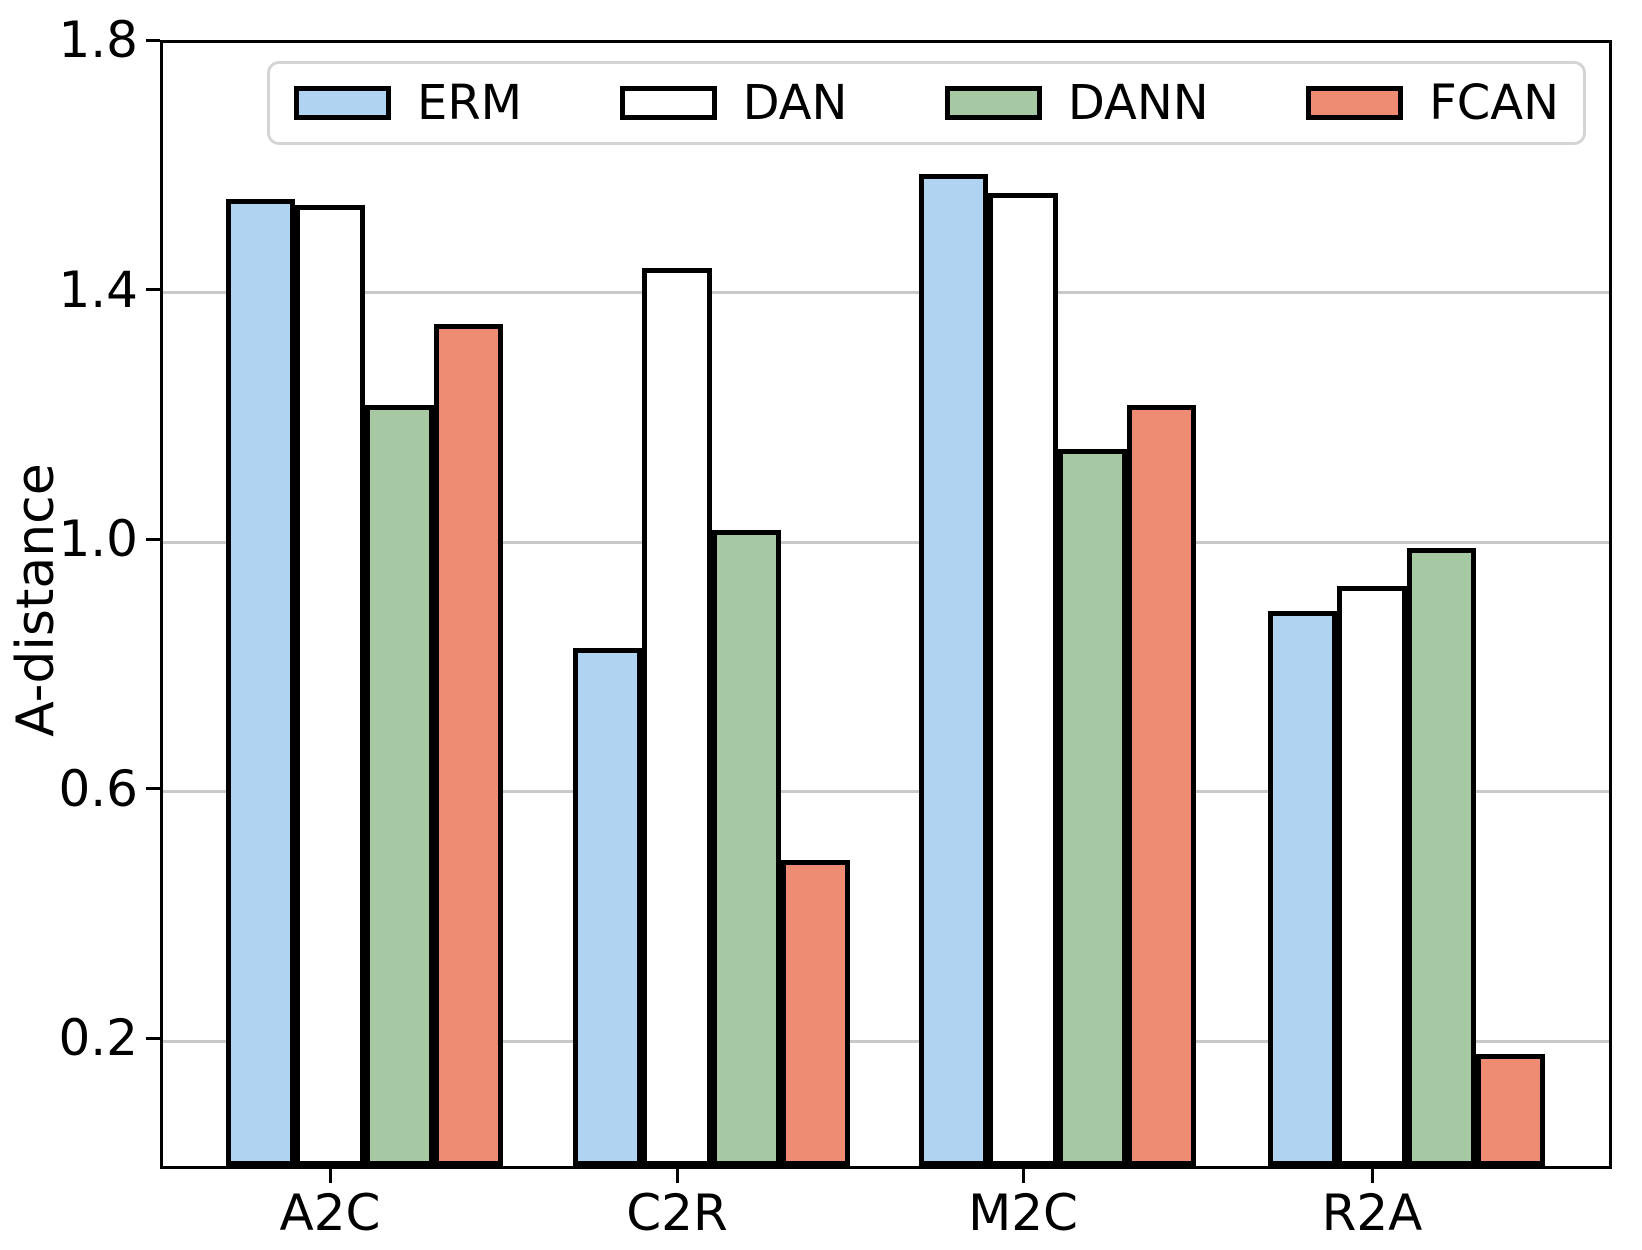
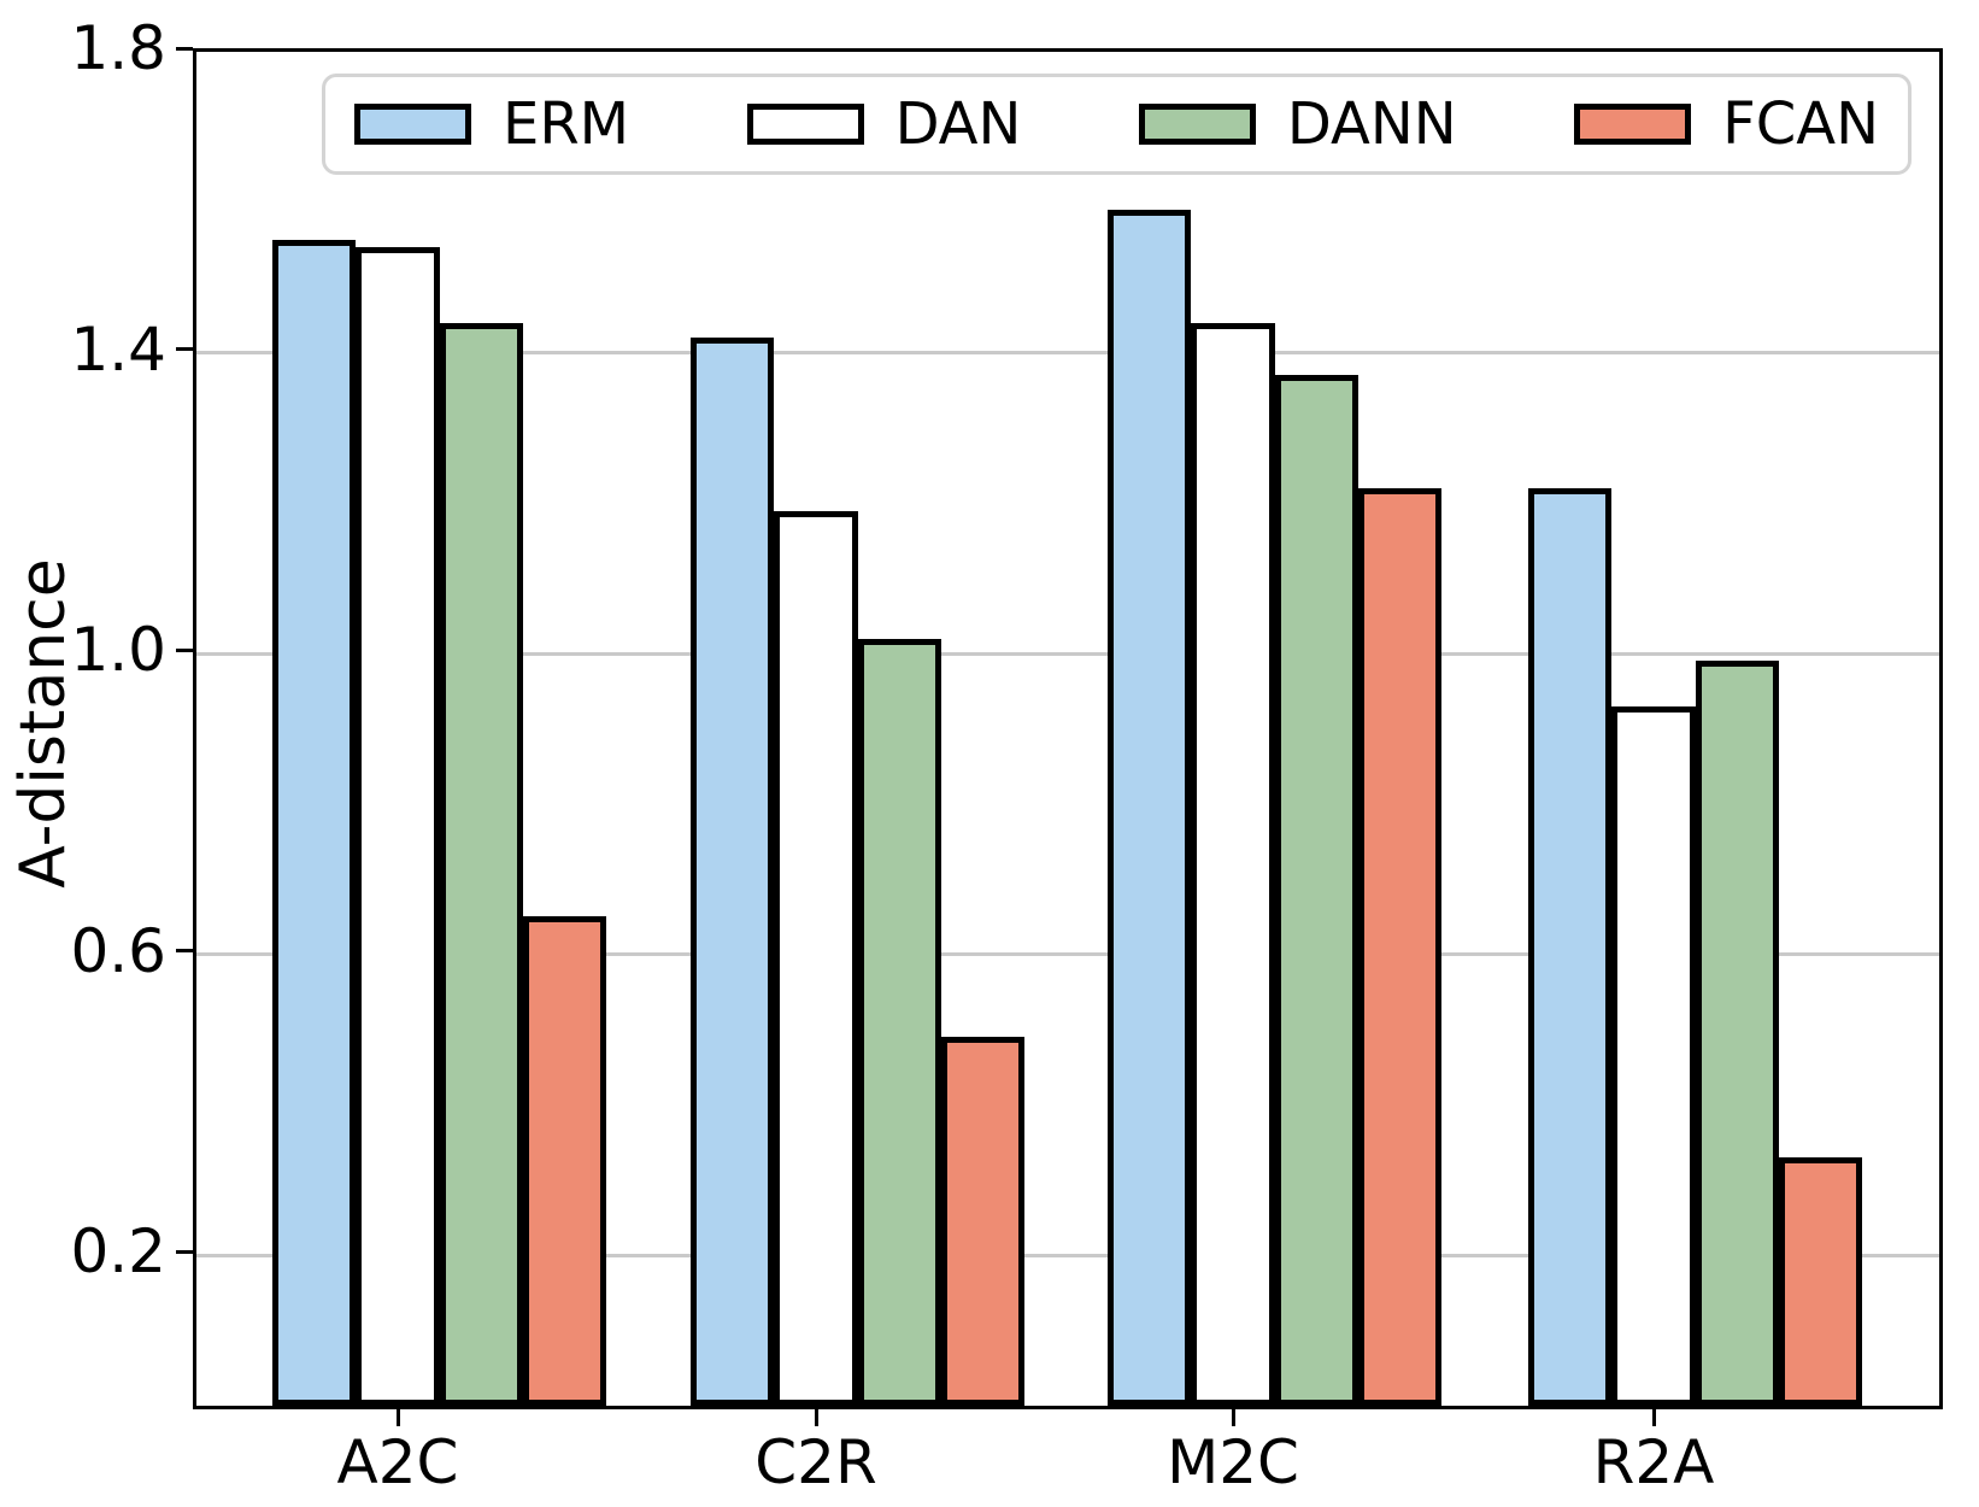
DANN/A2C: 1.22 -> 1.44
FCAN/A2C: 1.35 -> 0.65
ERM/C2R: 0.83 -> 1.42
DAN/C2R: 1.44 -> 1.19
DAN/M2C: 1.56 -> 1.44
DANN/M2C: 1.15 -> 1.37
ERM/R2A: 0.89 -> 1.22
FCAN/R2A: 0.18 -> 0.33
